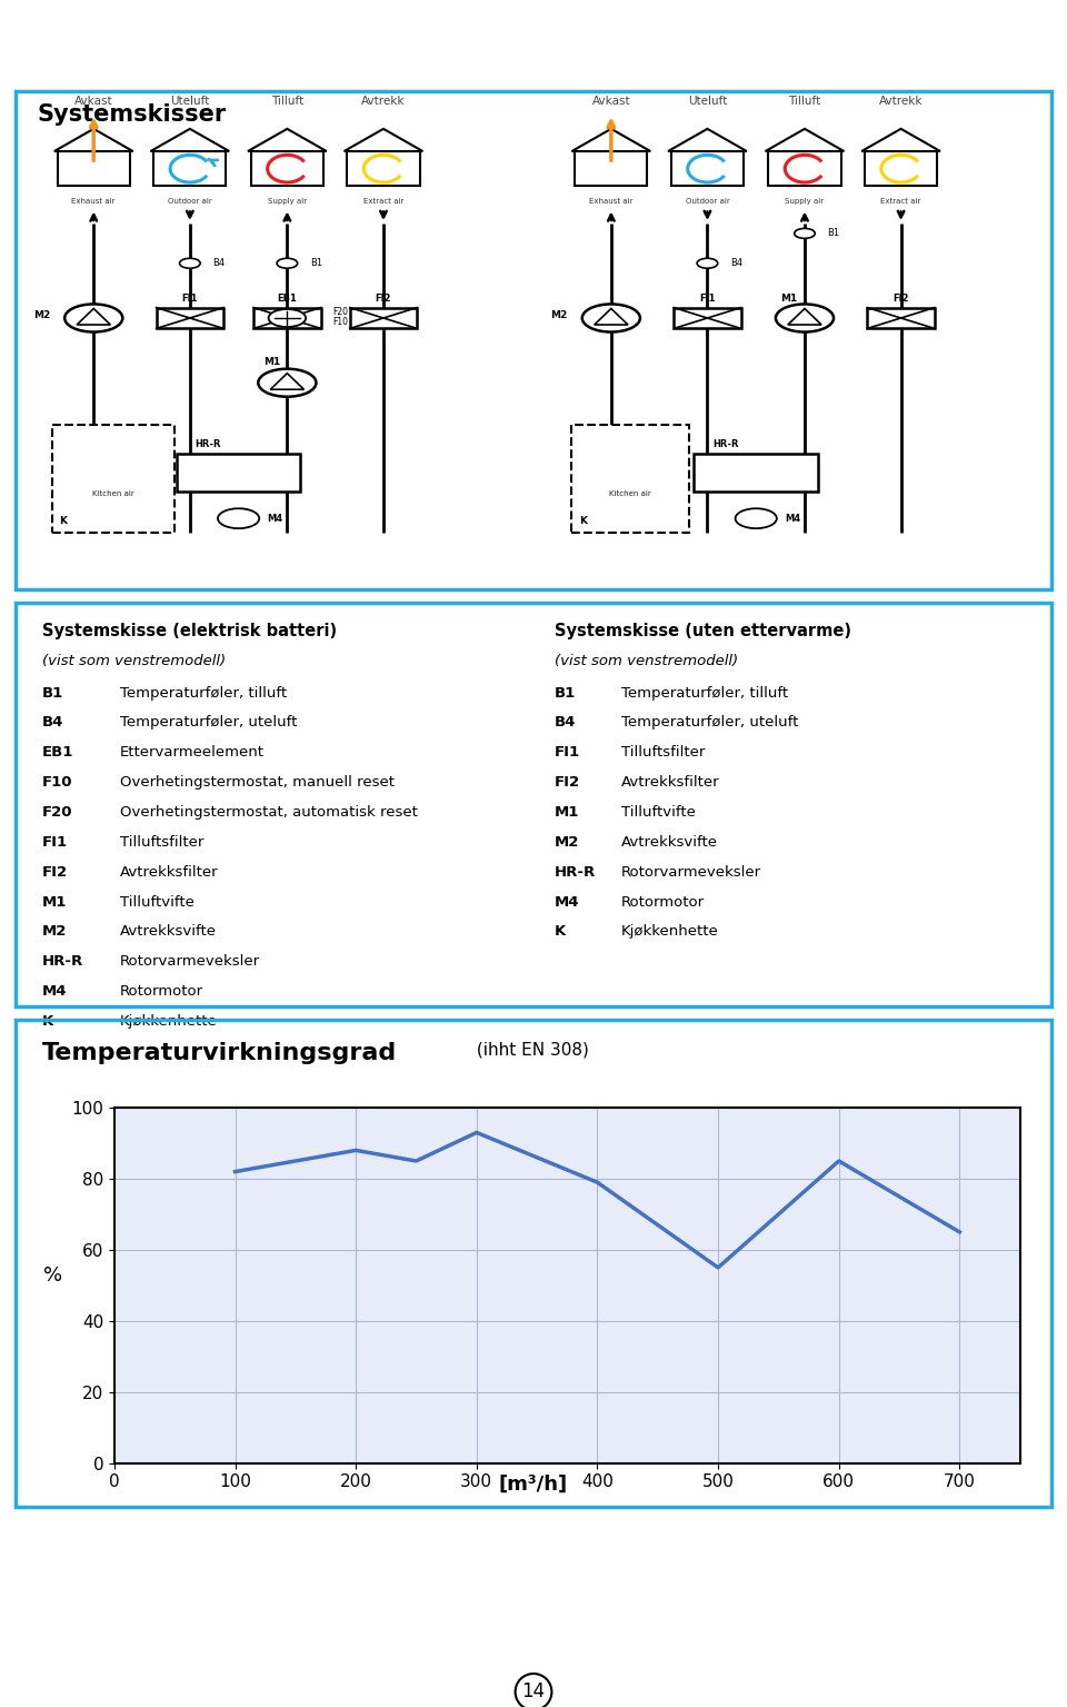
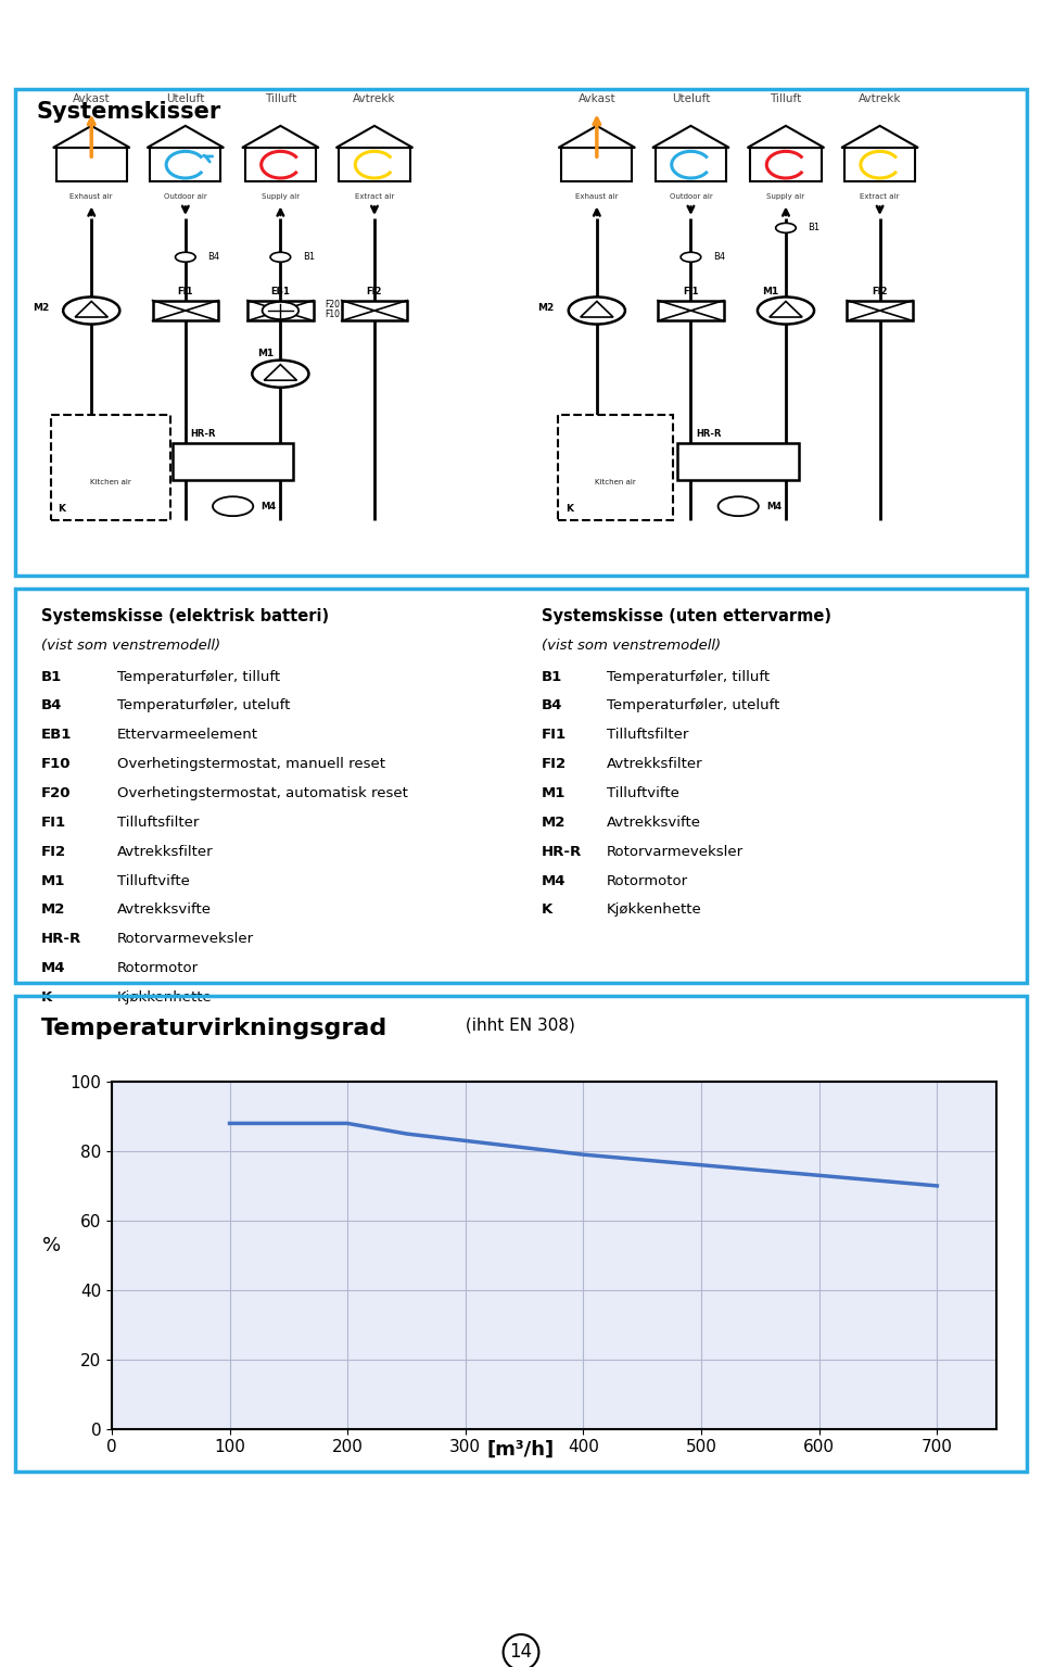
100: 82 -> 88
300: 93 -> 83
500: 55 -> 76
600: 85 -> 73
700: 65 -> 70
